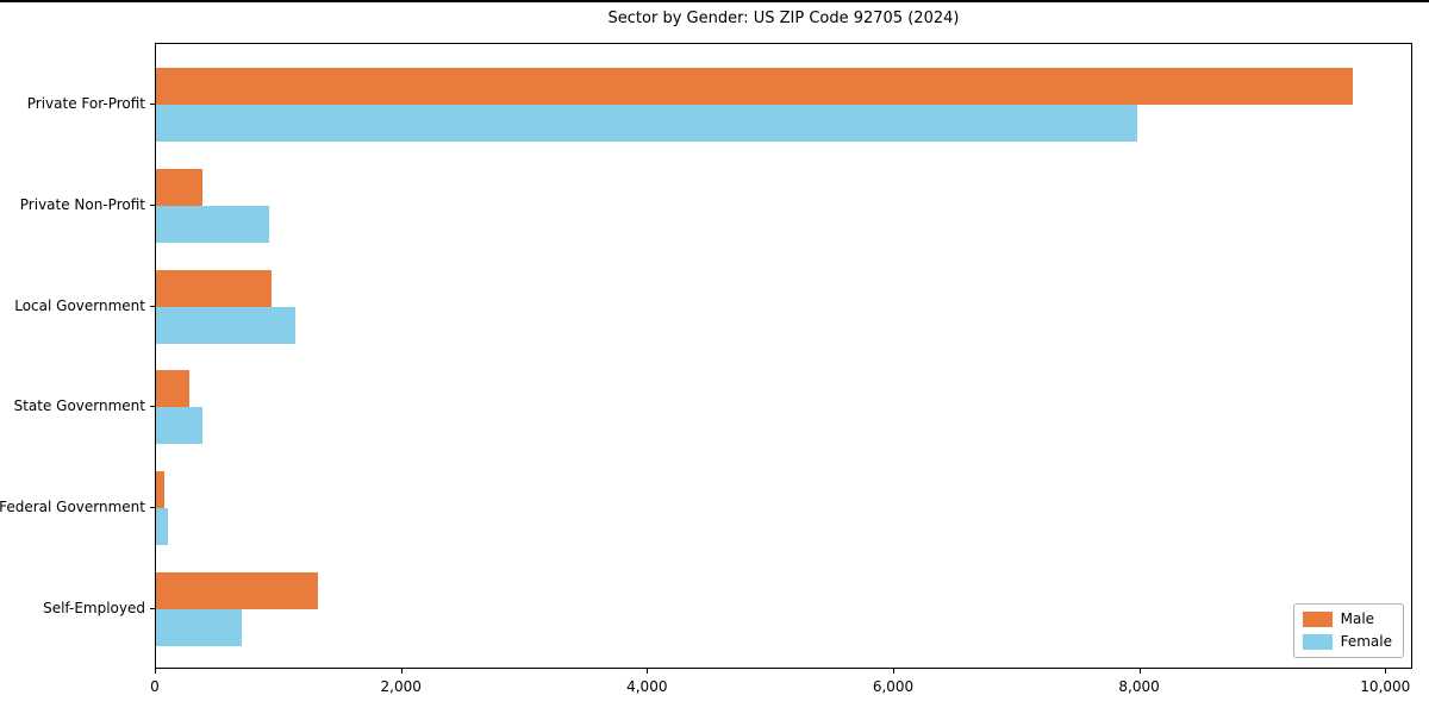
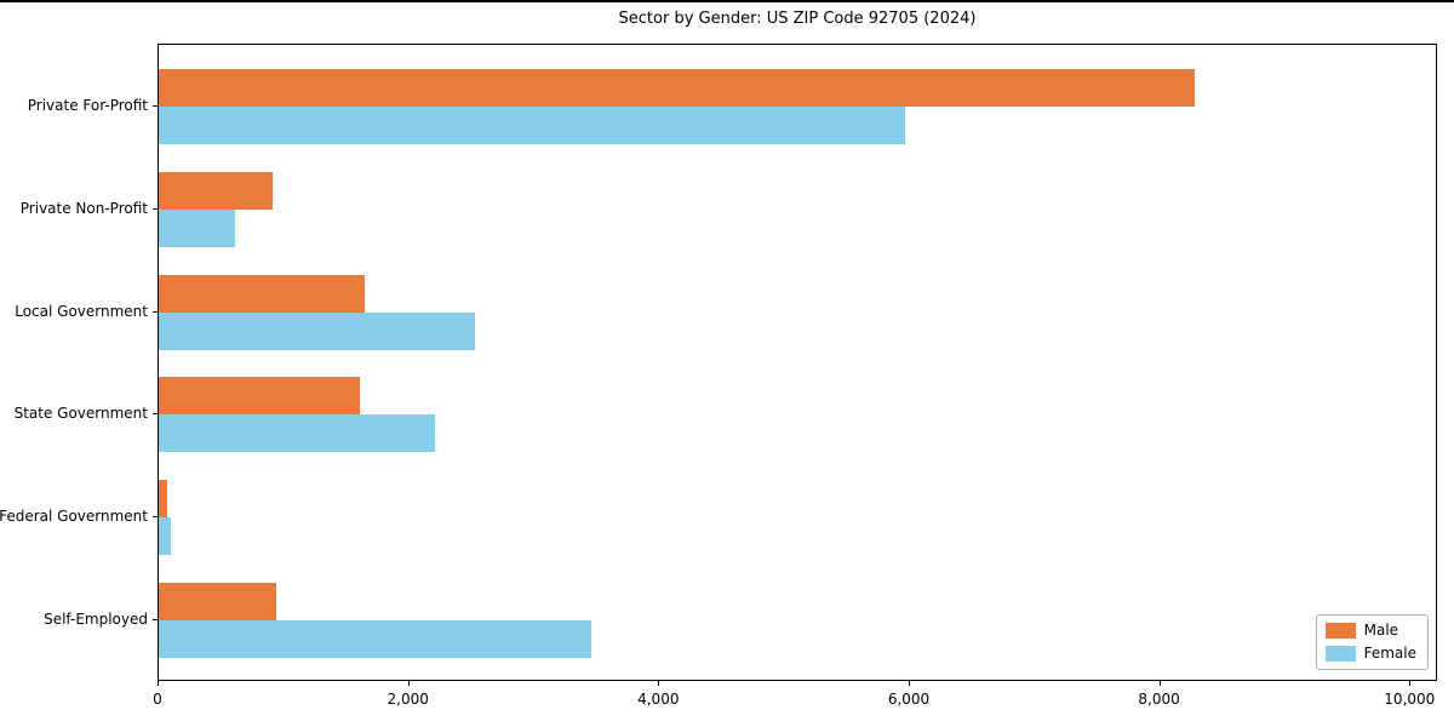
Male/Private For-Profit: 9730 -> 8270
Female/Private For-Profit: 7970 -> 5960
Male/Private Non-Profit: 380 -> 910
Female/Private Non-Profit: 920 -> 610
Male/Local Government: 940 -> 1640
Female/Local Government: 1130 -> 2530
Male/State Government: 280 -> 1610
Female/State Government: 380 -> 2210
Male/Self-Employed: 1320 -> 940
Female/Self-Employed: 700 -> 3450
